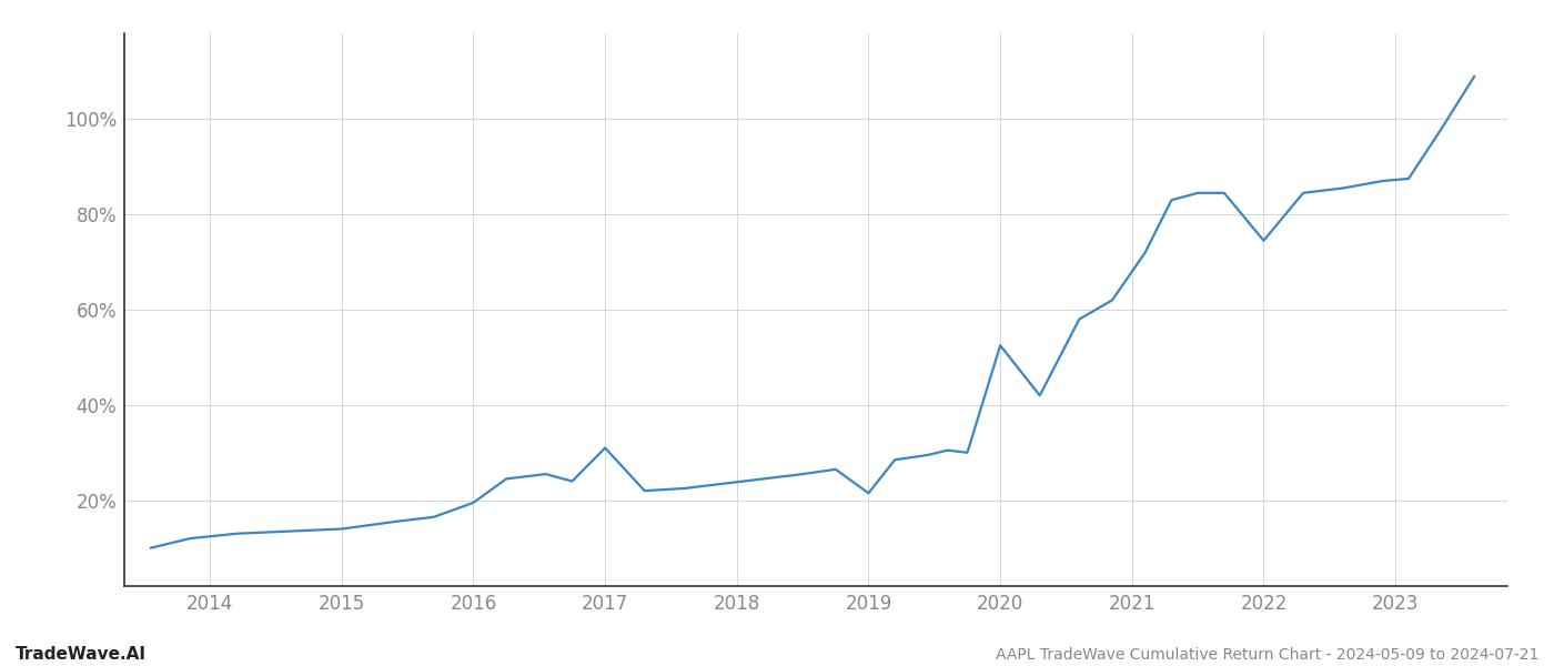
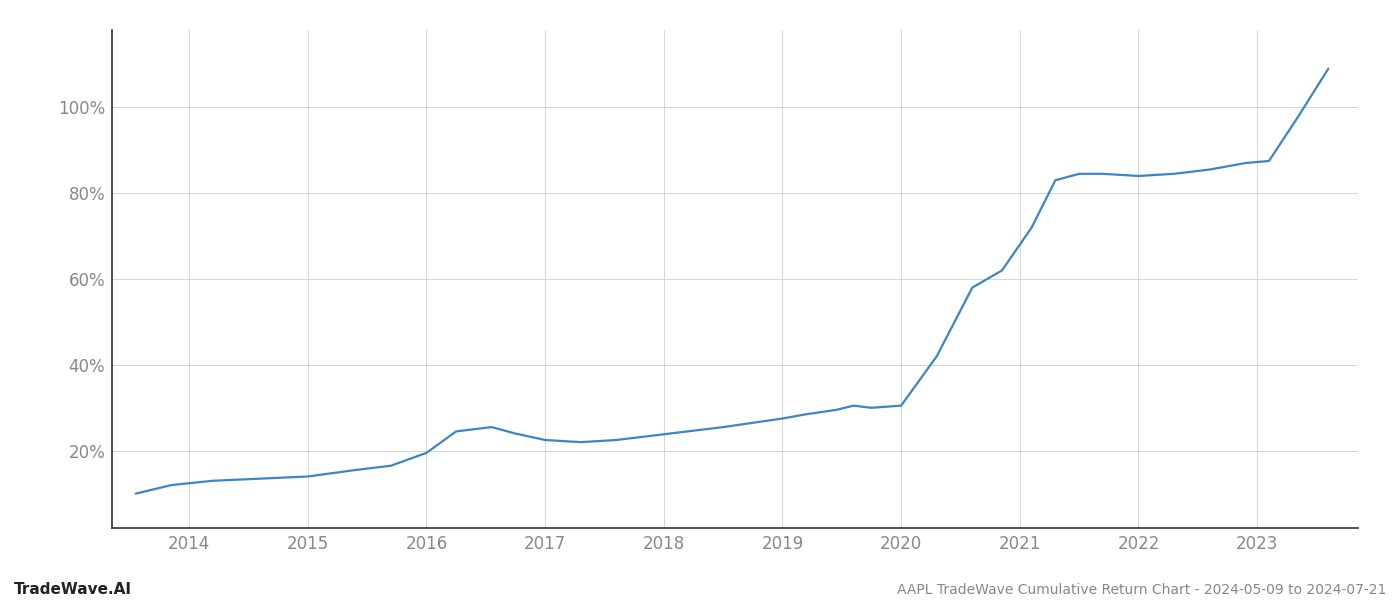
2017: 31.0% -> 22.5%
2019: 21.5% -> 27.5%
2020: 52.5% -> 30.5%
2022: 74.5% -> 84.0%
